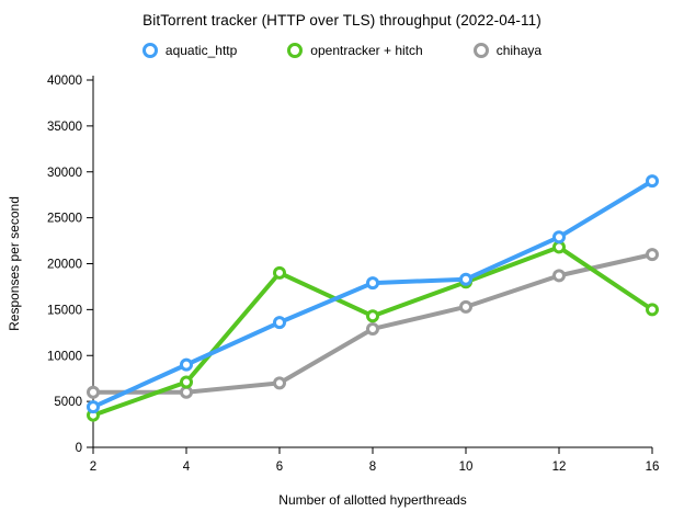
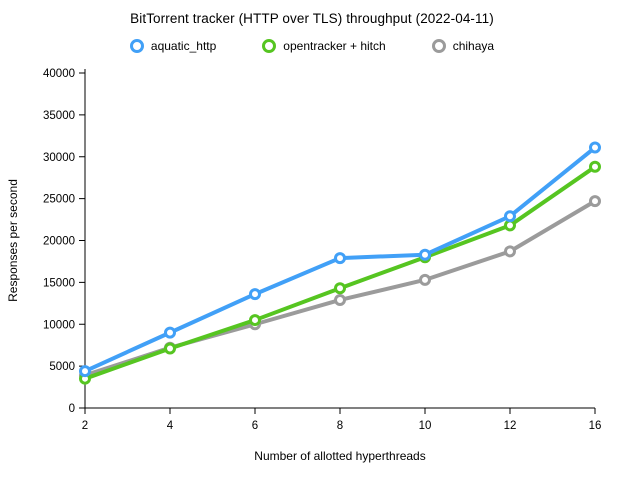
chihaya/2: 6000 -> 4000
chihaya/4: 6000 -> 7000
opentracker + hitch/6: 19000 -> 10000
chihaya/6: 7000 -> 10000
aquatic_http/16: 29000 -> 31000
opentracker + hitch/16: 15000 -> 29000
chihaya/16: 21000 -> 25000
